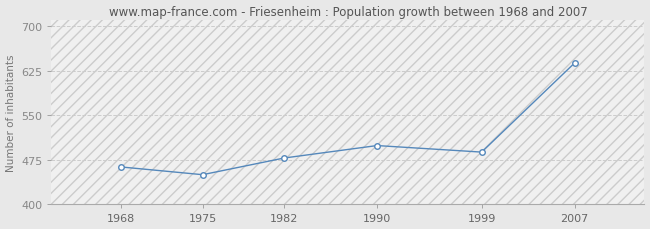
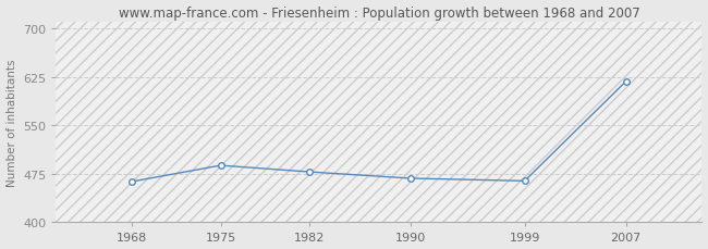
1975: 450 -> 488
1990: 499 -> 468
1999: 488 -> 464
2007: 638 -> 618
